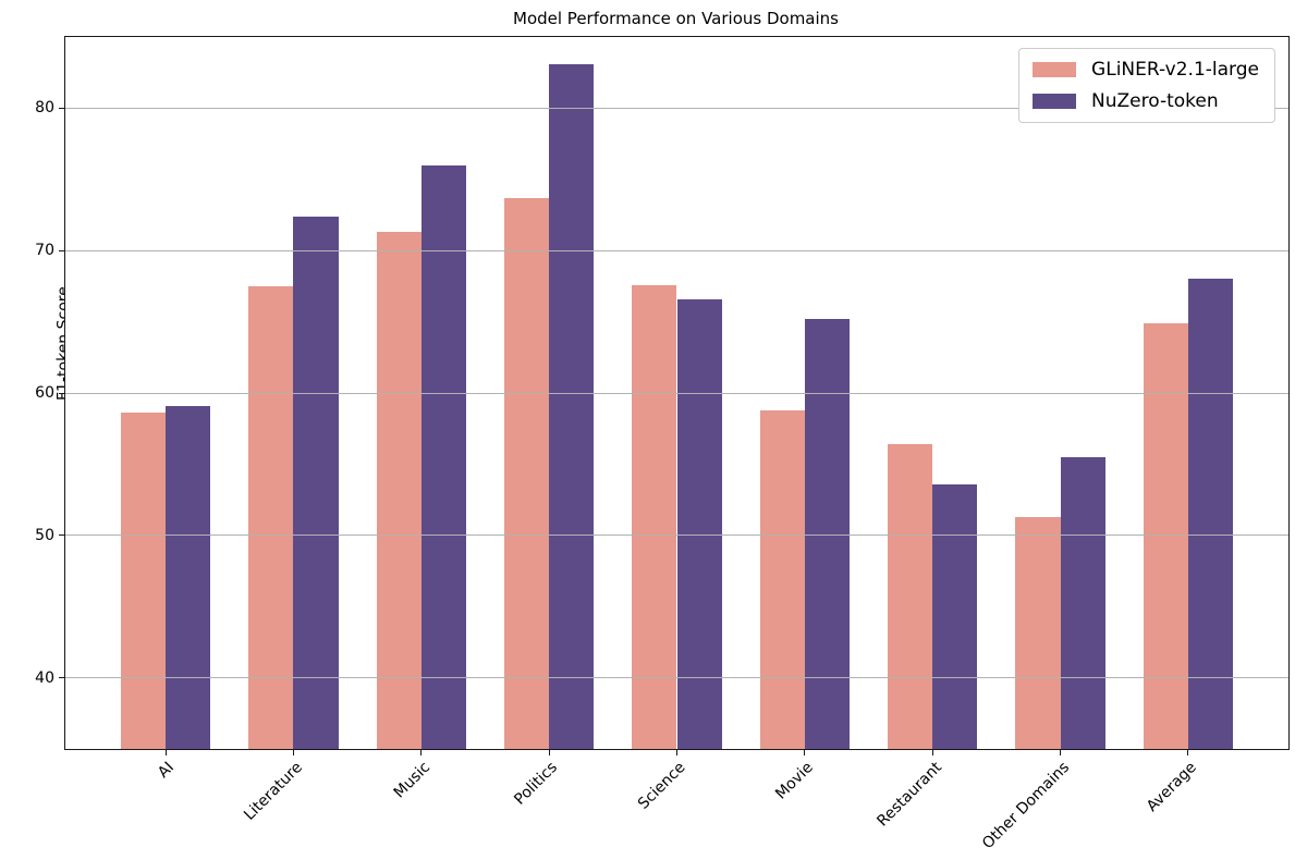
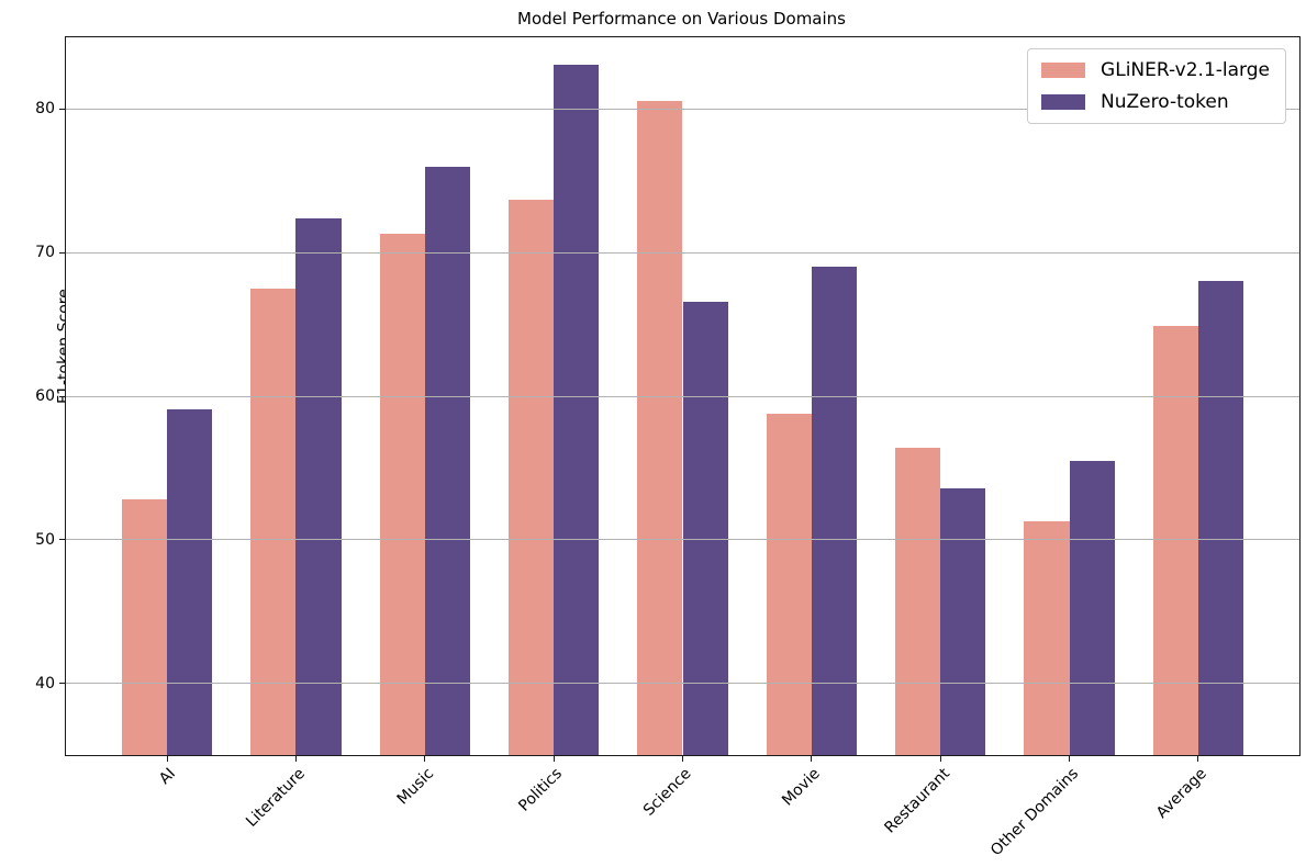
GLiNER-v2.1-large/AI: 58.6 -> 52.8
GLiNER-v2.1-large/Science: 67.6 -> 80.6
NuZero-token/Movie: 65.2 -> 69.0
